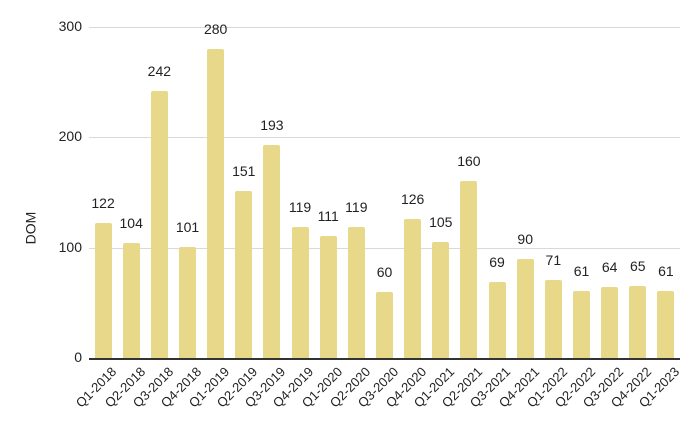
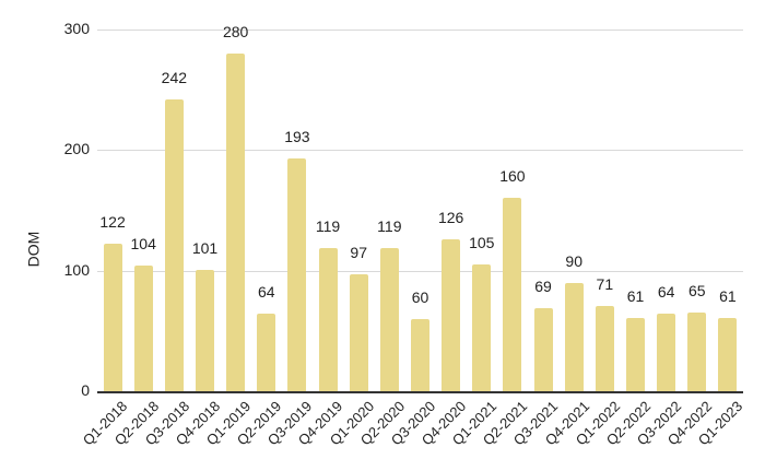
Q2-2019: 151 -> 64
Q1-2020: 111 -> 97
